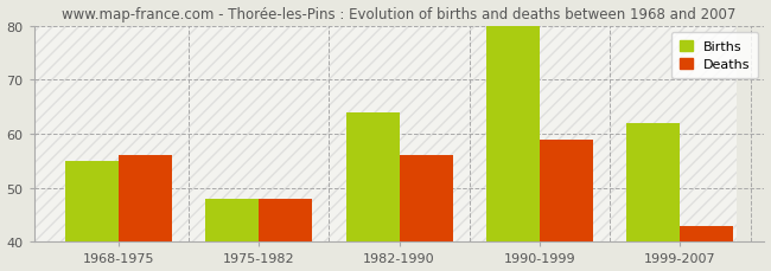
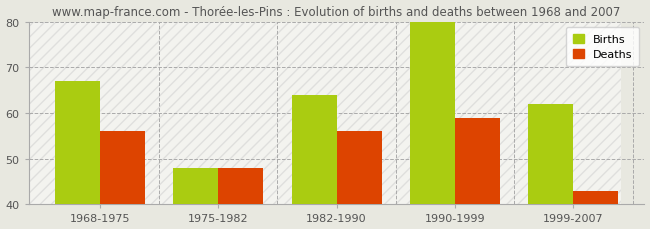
Births/1968-1975: 55 -> 67
